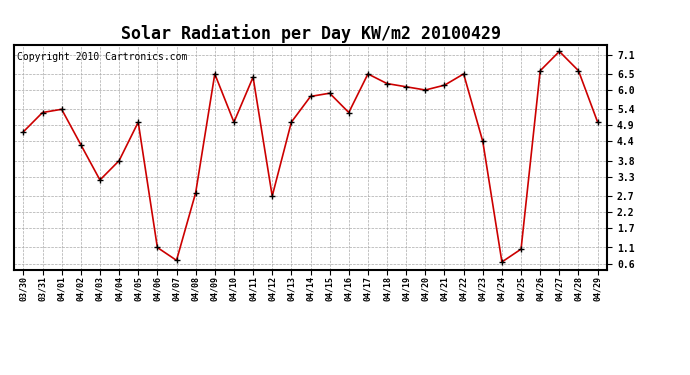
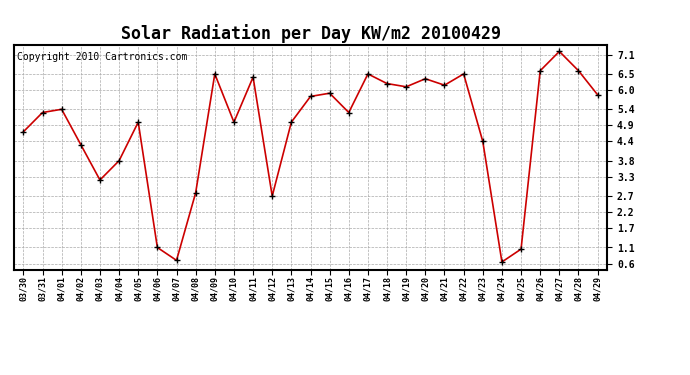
04/20: 6.00 -> 6.35
04/29: 5.00 -> 5.85
